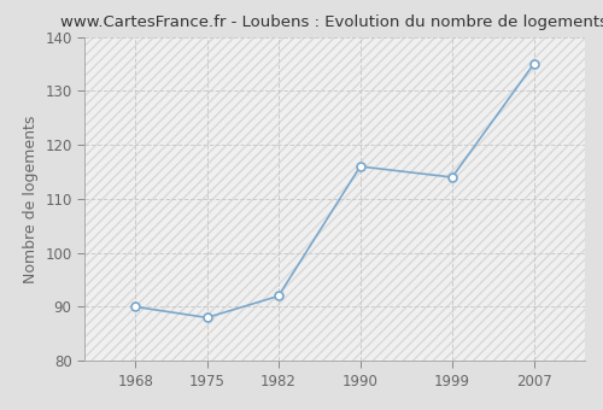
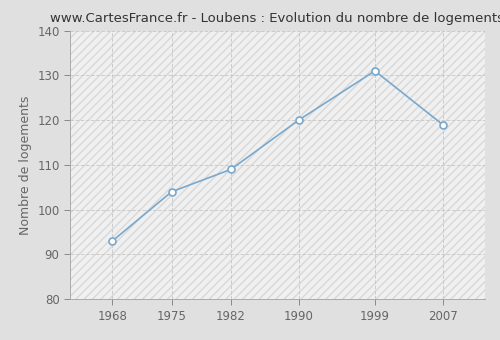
1968: 90 -> 93
1975: 88 -> 104
1982: 92 -> 109
1990: 116 -> 120
1999: 114 -> 131
2007: 135 -> 119
